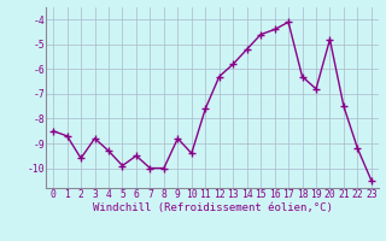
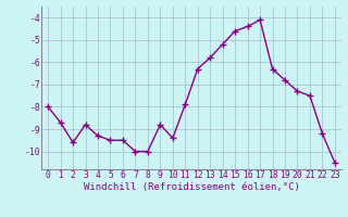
0: -8.5 -> -8.0
5: -9.9 -> -9.5
11: -7.6 -> -7.9
20: -4.8 -> -7.3
